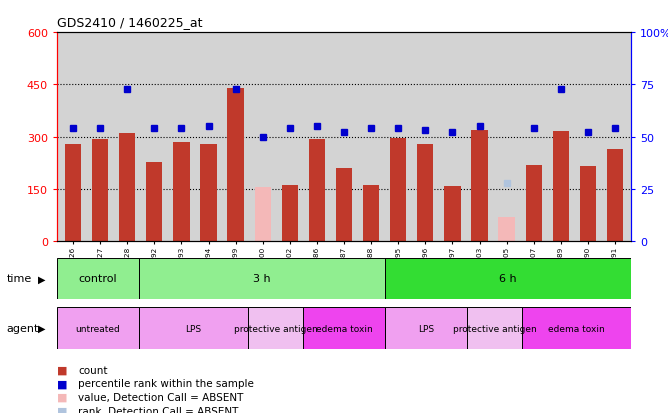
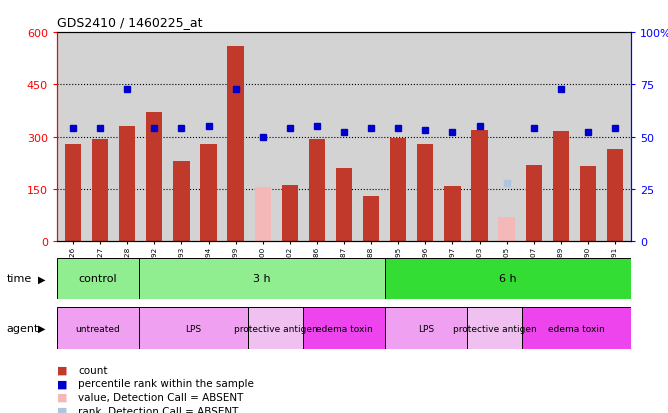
GSM106428: 310 -> 330
GSM106392: 228 -> 370
GSM106393: 285 -> 230
GSM106399: 440 -> 560
GSM106388: 160 -> 130
